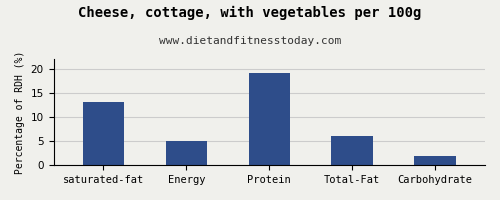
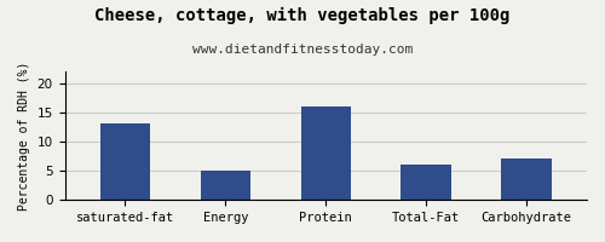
Protein: 19 -> 16
Carbohydrate: 2 -> 7
